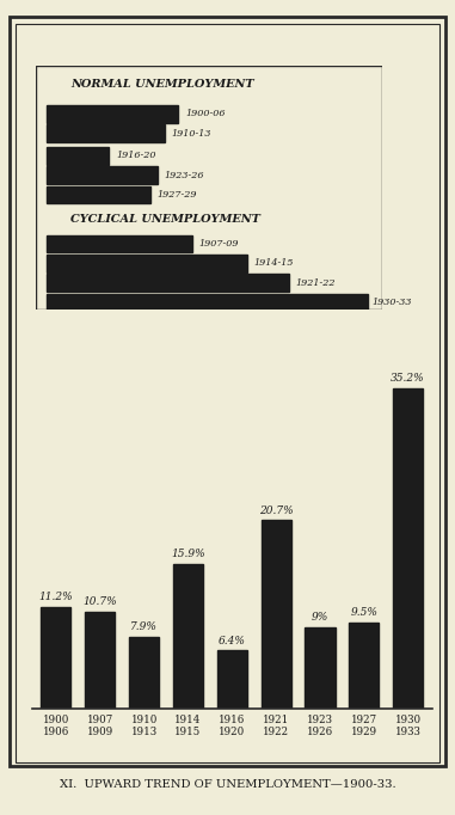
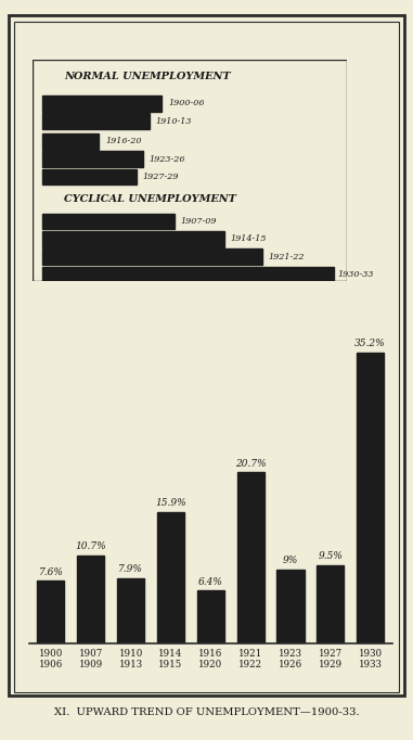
1900 1906: 11.2% -> 7.6%
